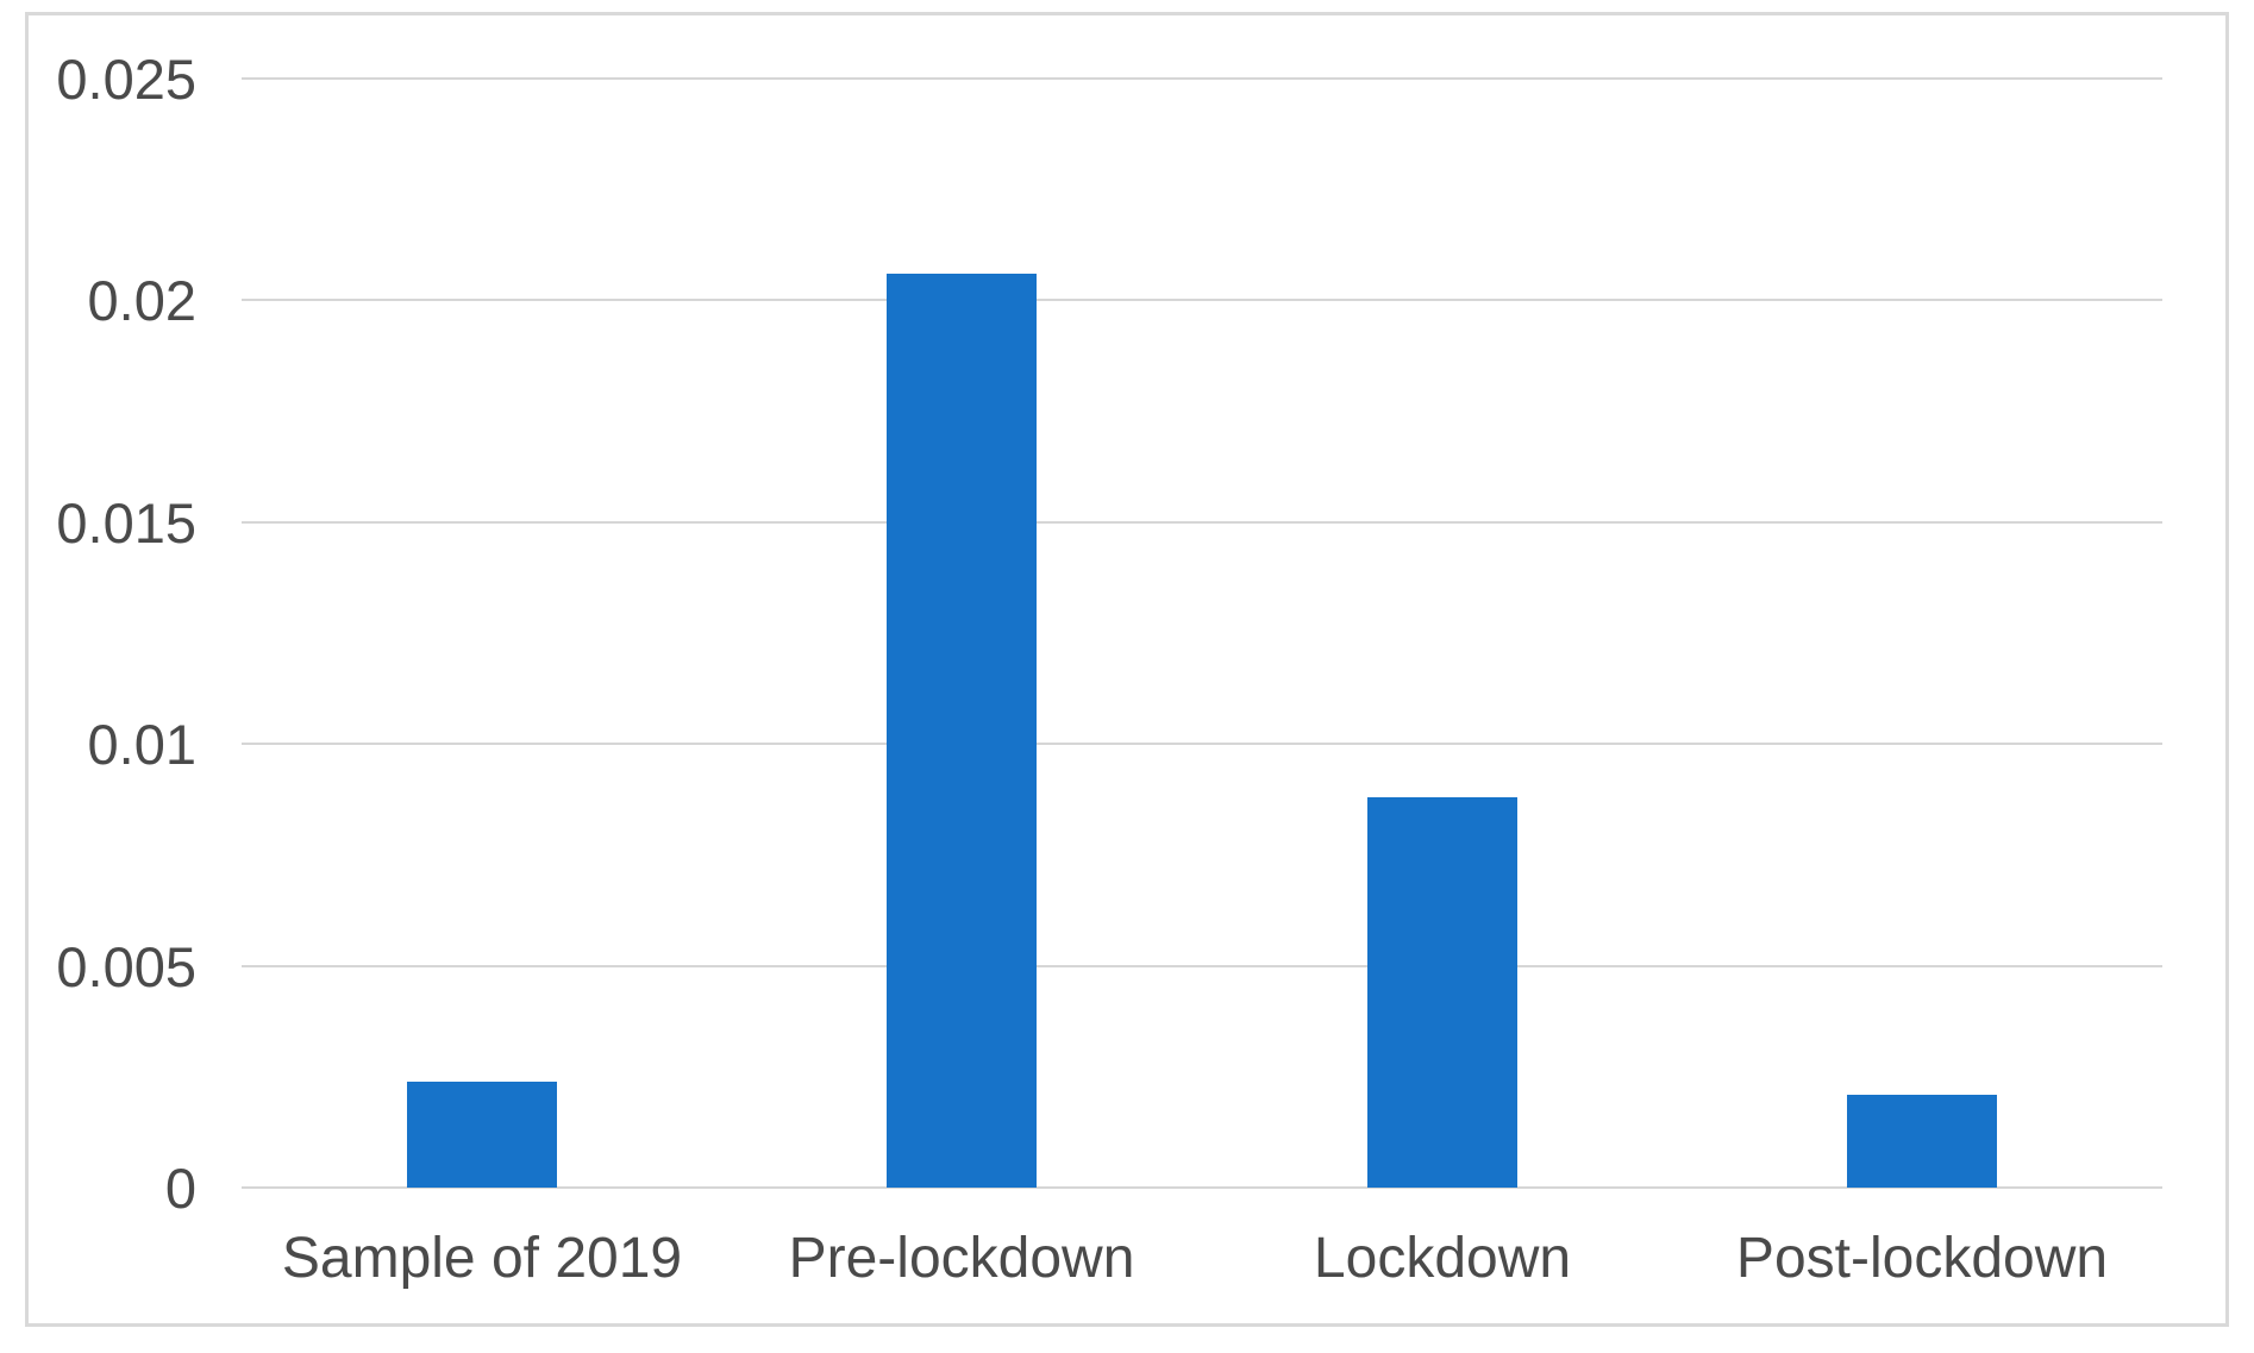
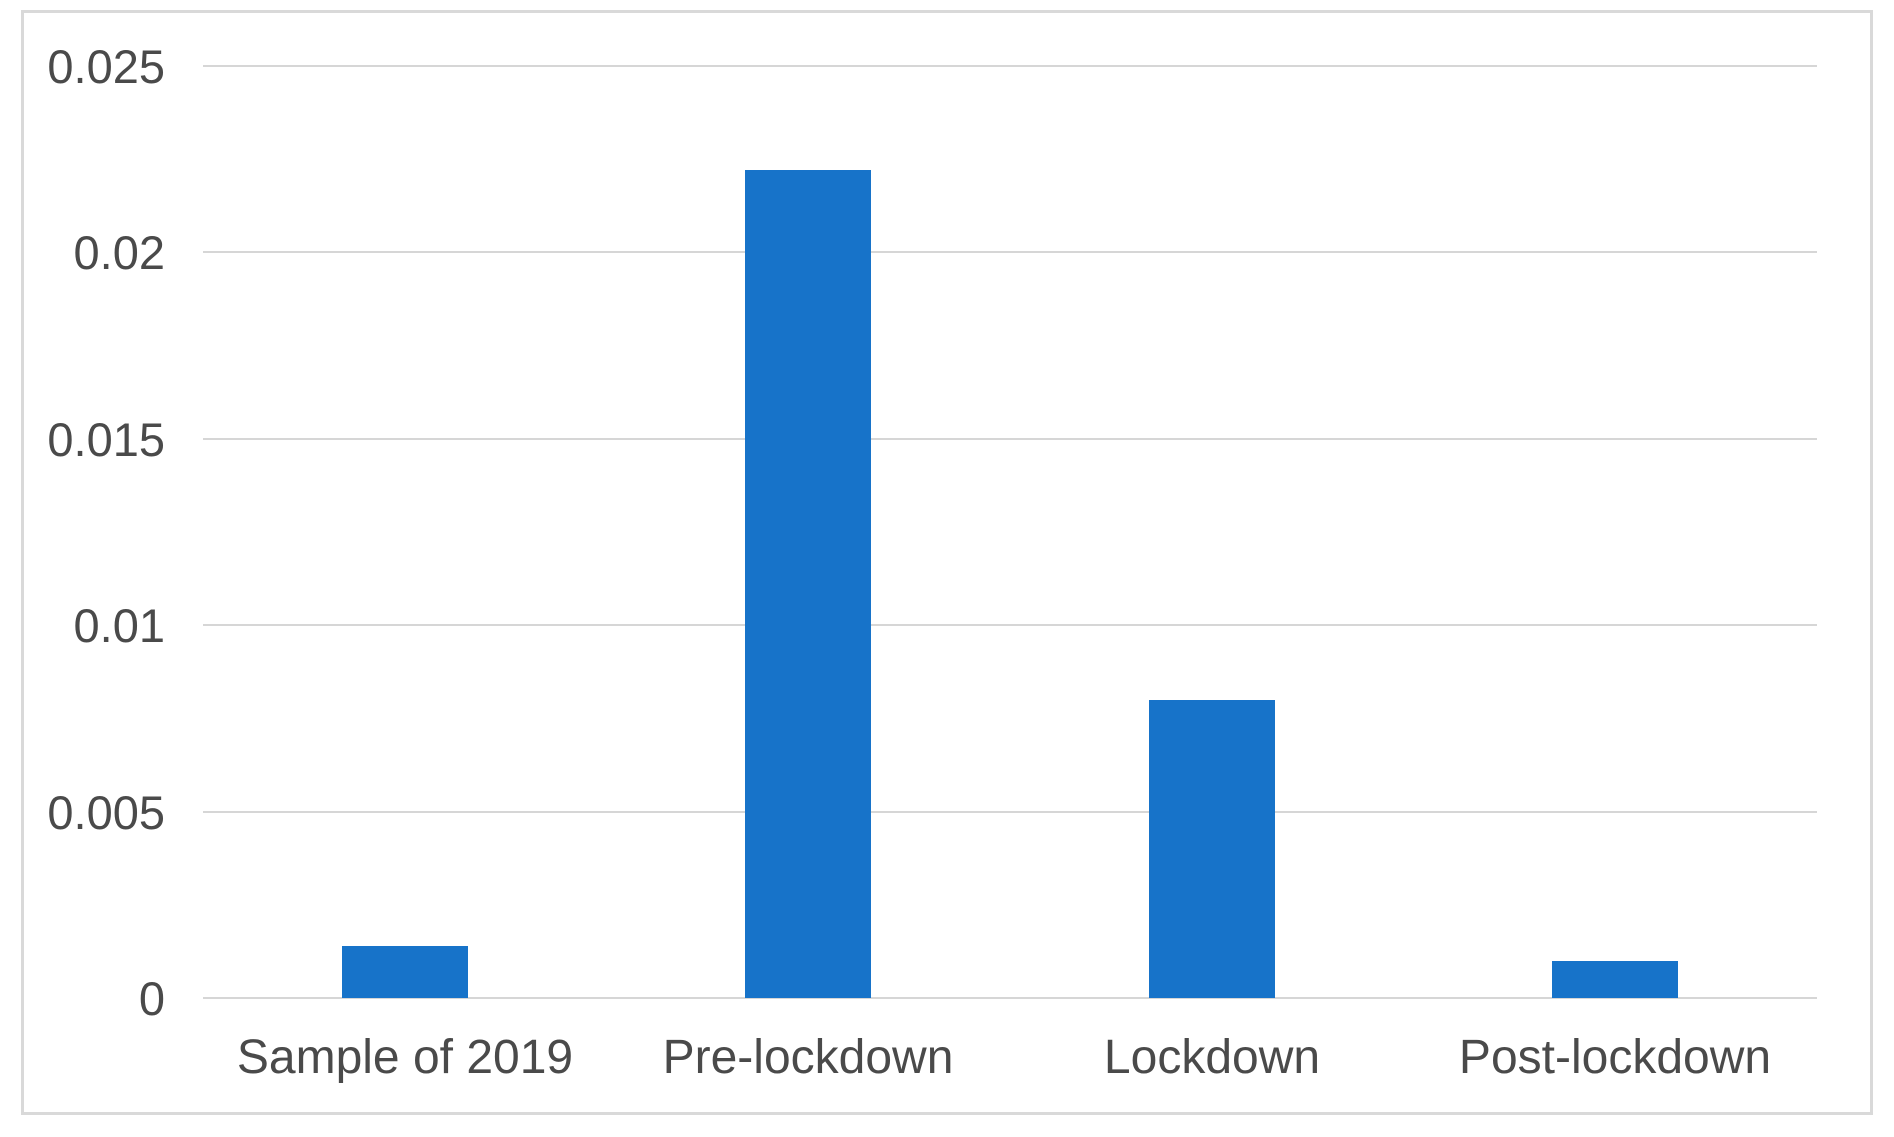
Sample of 2019: 0.0024 -> 0.0014
Pre-lockdown: 0.0206 -> 0.0222
Lockdown: 0.0088 -> 0.0080
Post-lockdown: 0.0021 -> 0.0010
